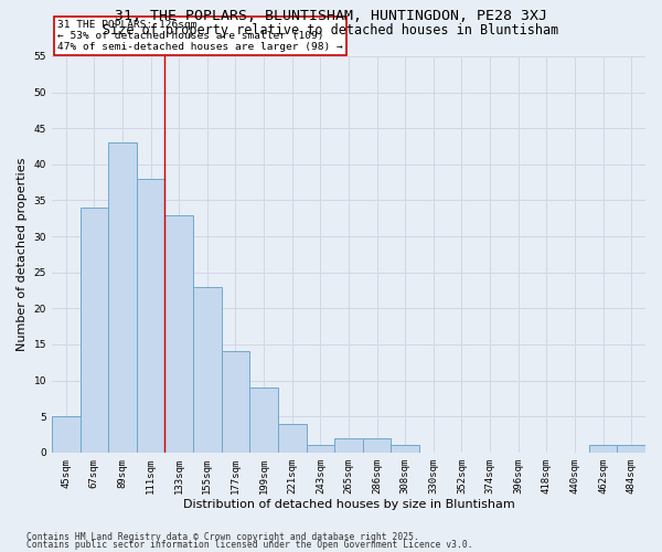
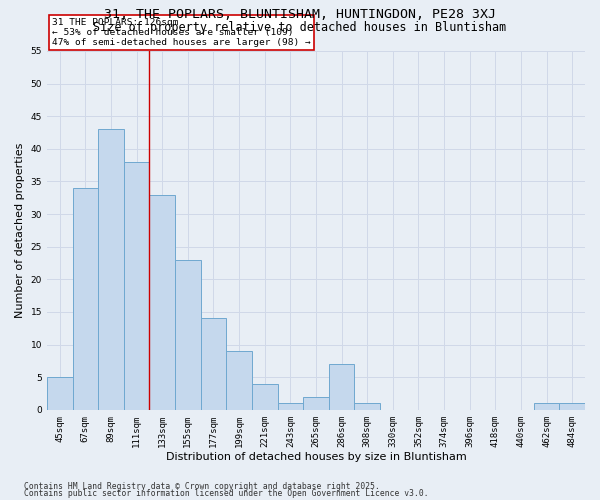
286sqm: 2 -> 7
